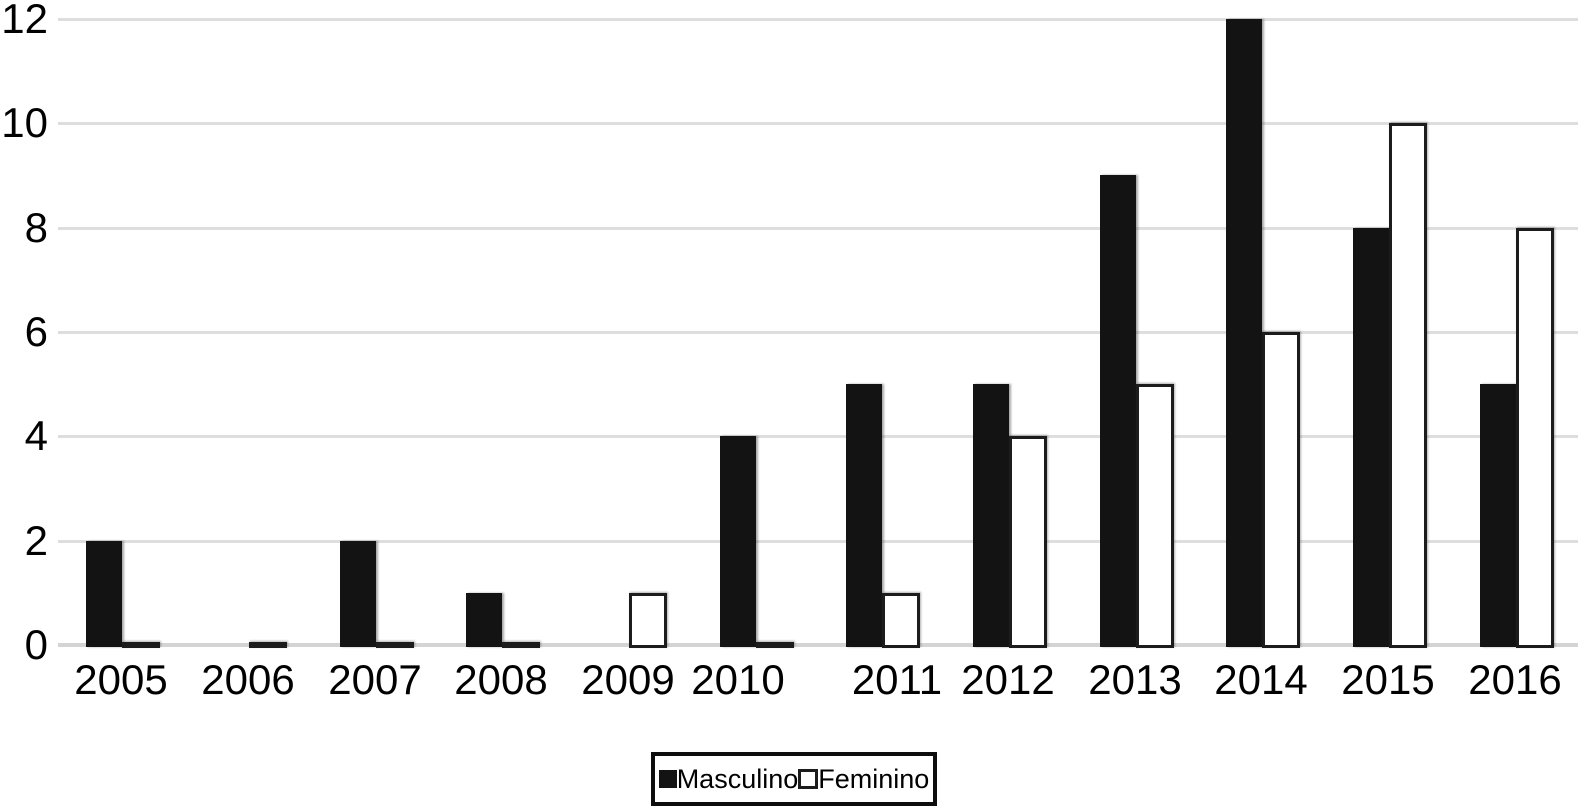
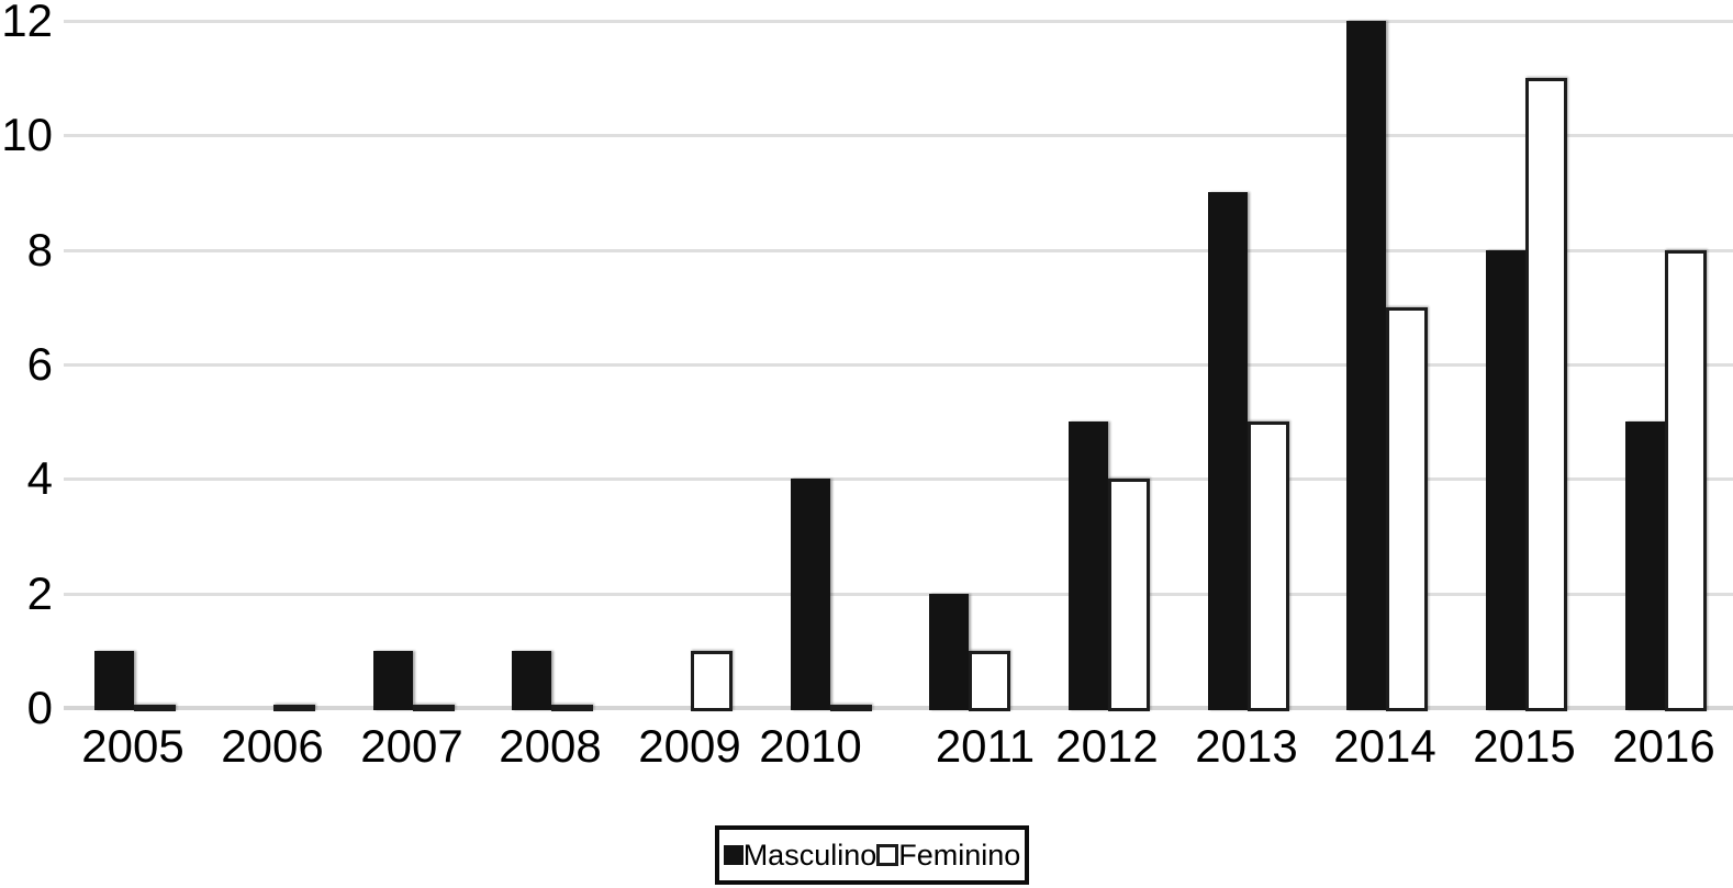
Masculino/2005: 2 -> 1
Masculino/2007: 2 -> 1
Masculino/2011: 5 -> 2
Feminino/2014: 6 -> 7
Feminino/2015: 10 -> 11
